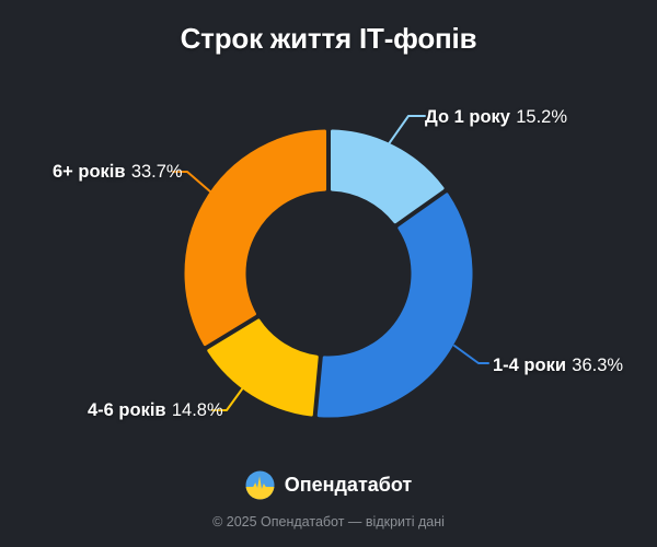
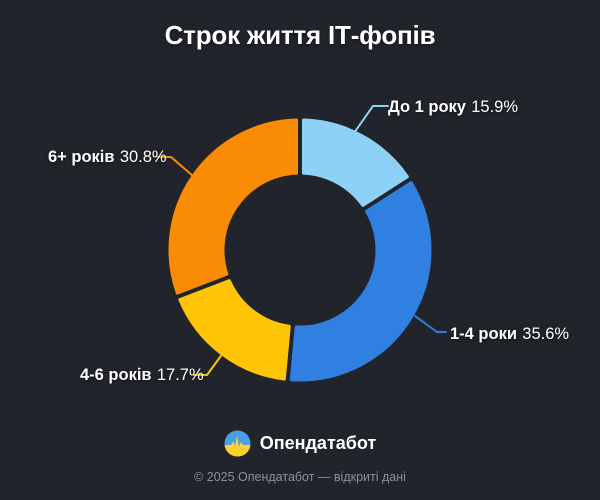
До 1 року: 15.2% -> 15.9%
1-4 роки: 36.3% -> 35.6%
4-6 років: 14.8% -> 17.7%
6+ років: 33.7% -> 30.8%
